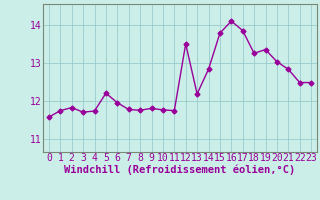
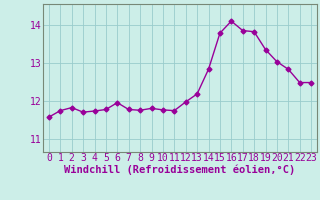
5: 12.20 -> 11.77
12: 13.50 -> 11.97
18: 13.25 -> 13.82
